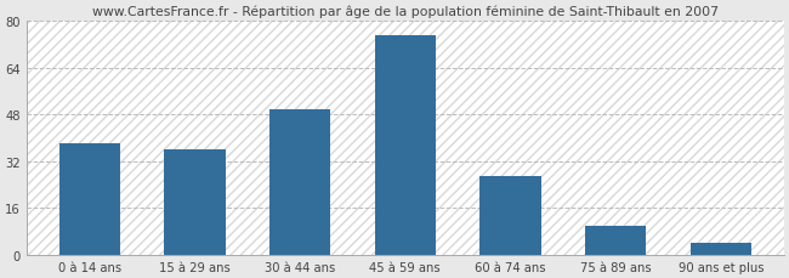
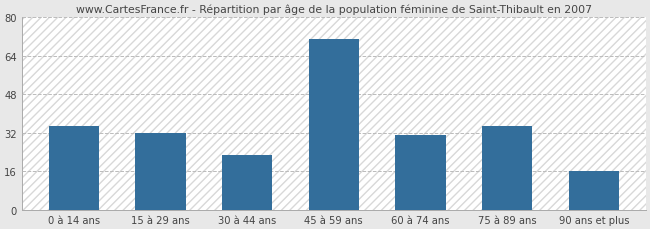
0 à 14 ans: 38 -> 35
15 à 29 ans: 36 -> 32
30 à 44 ans: 50 -> 23
45 à 59 ans: 75 -> 71
60 à 74 ans: 27 -> 31
75 à 89 ans: 10 -> 35
90 ans et plus: 4 -> 16
